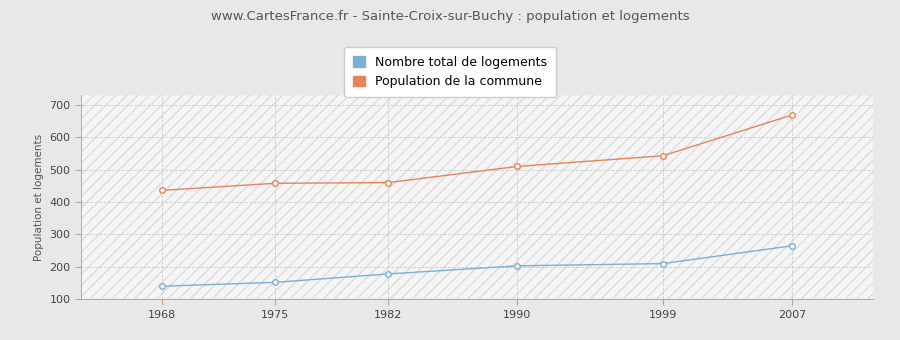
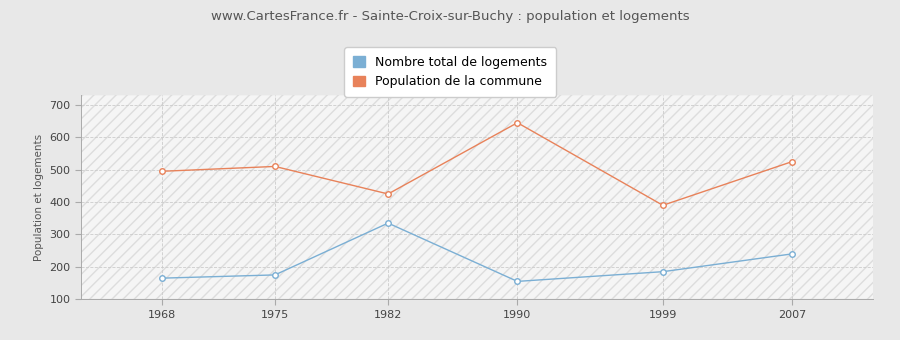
Nombre total de logements/1968: 140 -> 165
Population de la commune/1968: 436 -> 495
Nombre total de logements/1975: 152 -> 175
Population de la commune/1975: 458 -> 510
Nombre total de logements/1982: 178 -> 335
Population de la commune/1982: 460 -> 425
Nombre total de logements/1990: 203 -> 155
Population de la commune/1990: 510 -> 645
Nombre total de logements/1999: 210 -> 185
Population de la commune/1999: 543 -> 390
Nombre total de logements/2007: 265 -> 240
Population de la commune/2007: 669 -> 525
